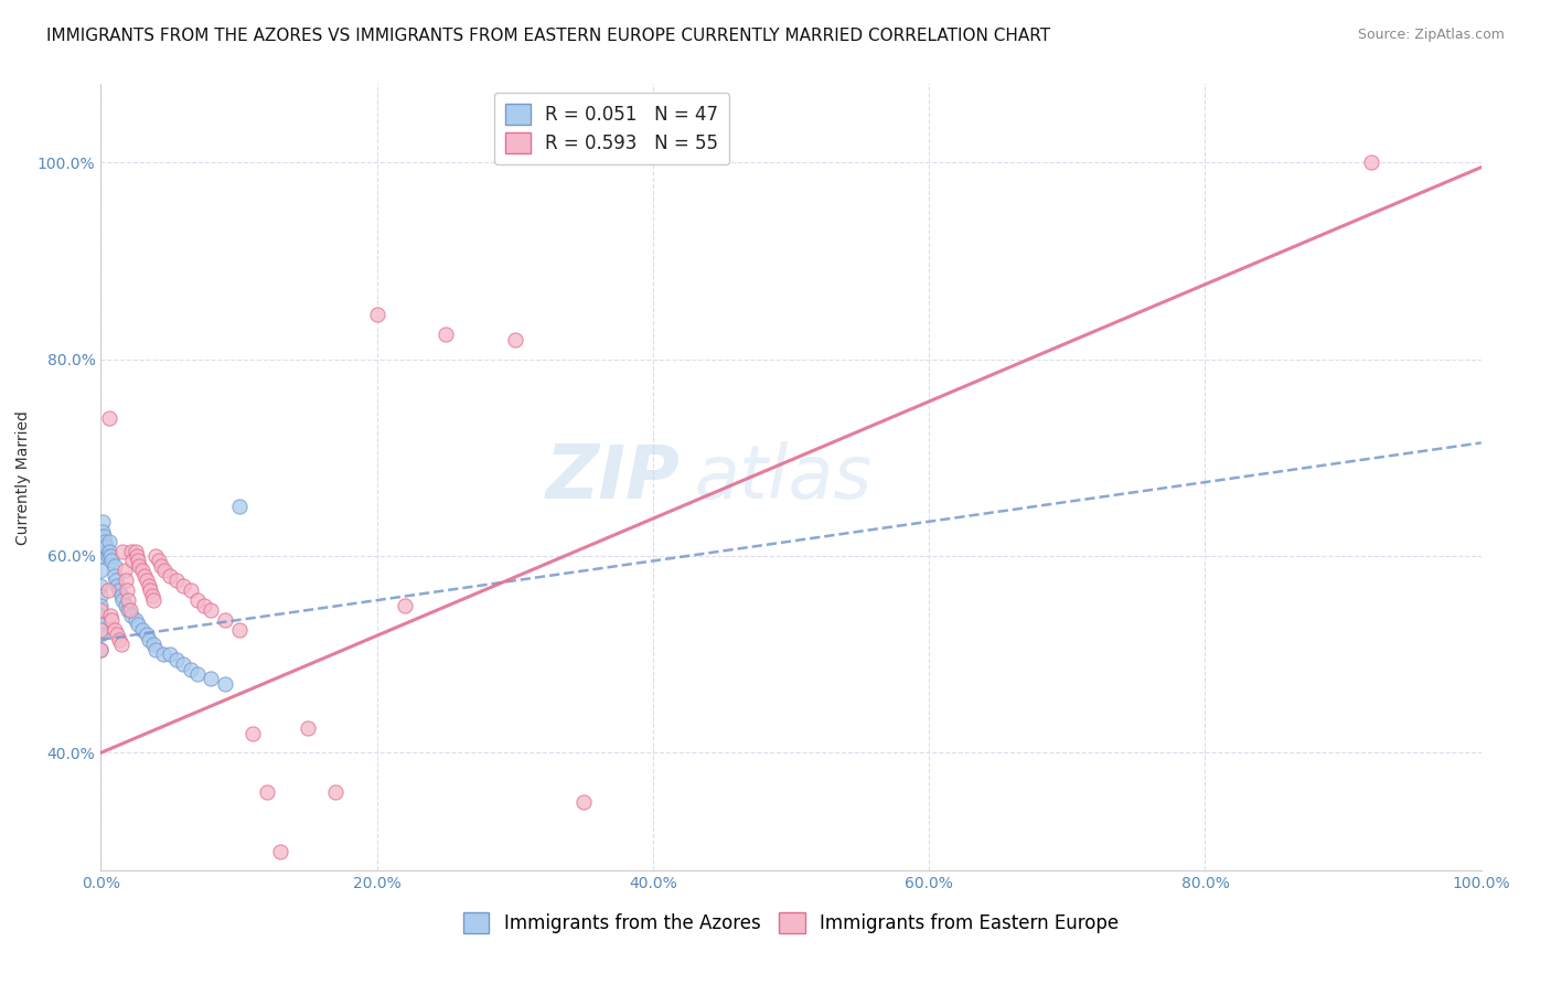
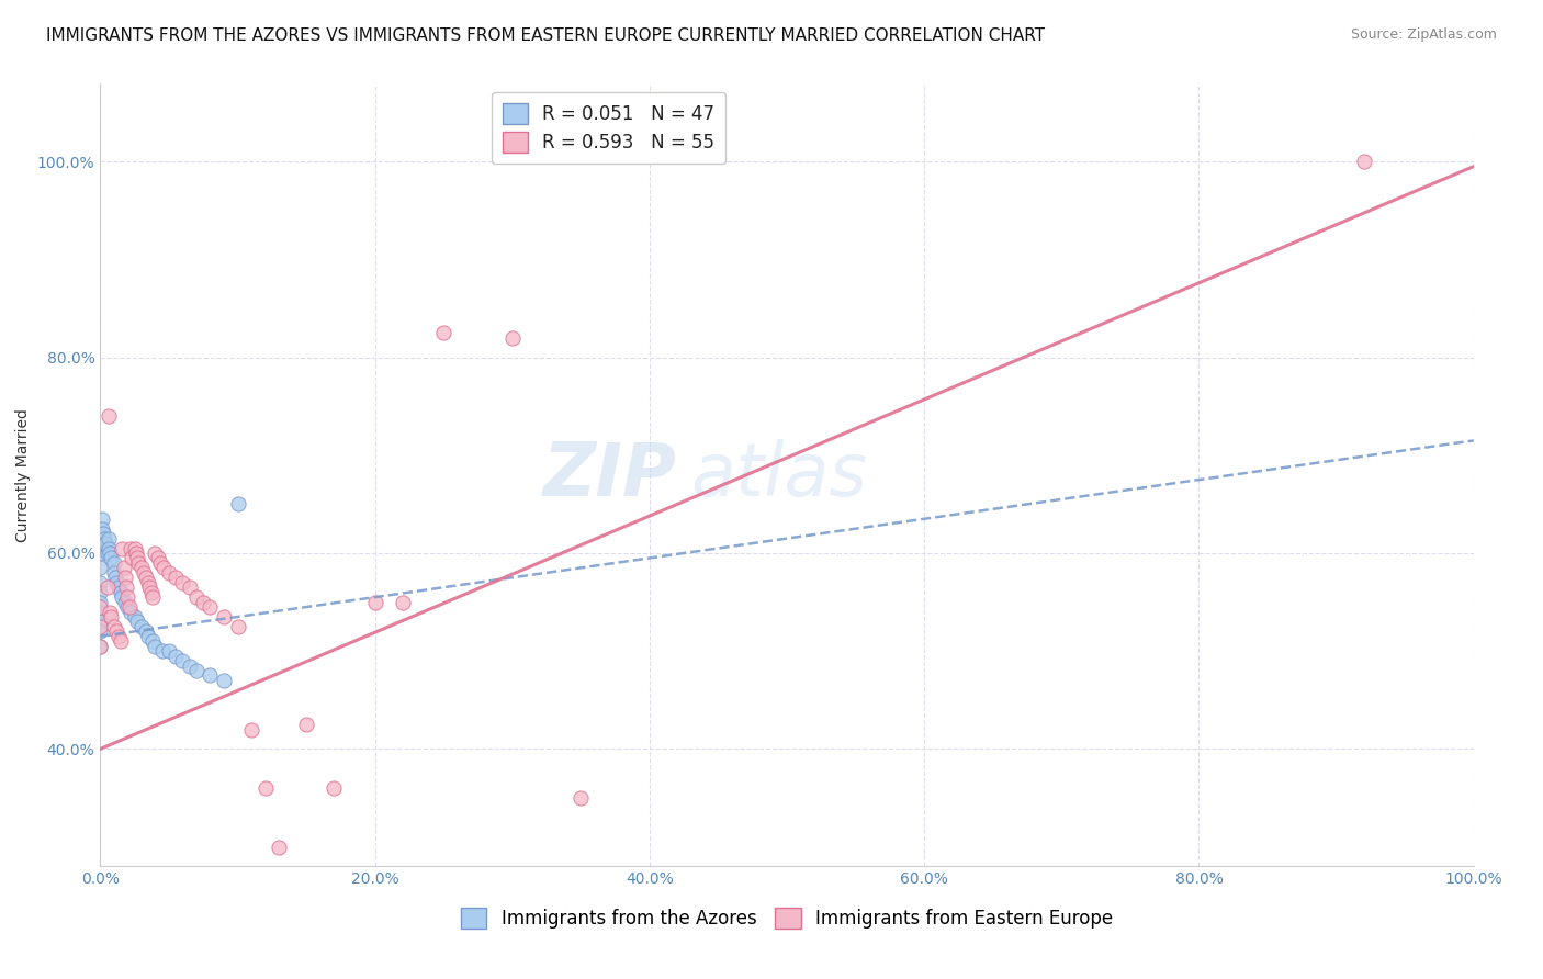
Immigrants from Eastern Europe/20.0%: 84.6% -> 55.0%
